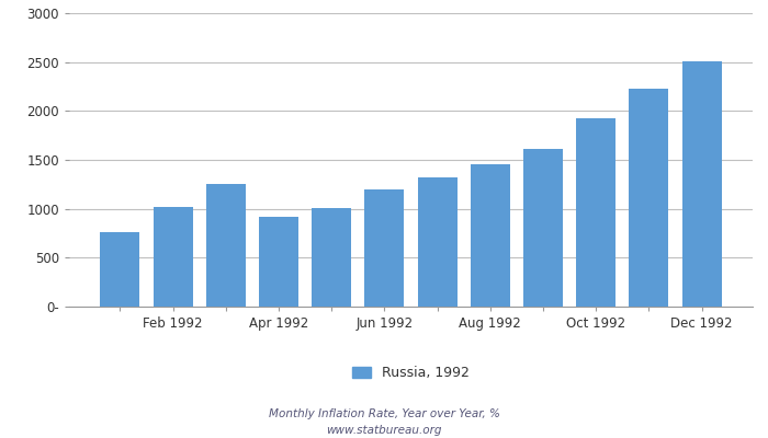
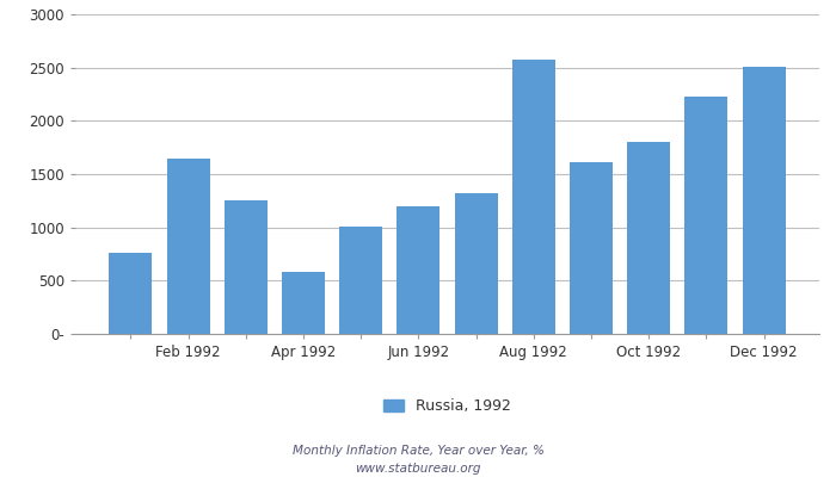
Feb 1992: 1020 -> 1640
Apr 1992: 920 -> 580
Aug 1992: 1450 -> 2580
Oct 1992: 1920 -> 1800
